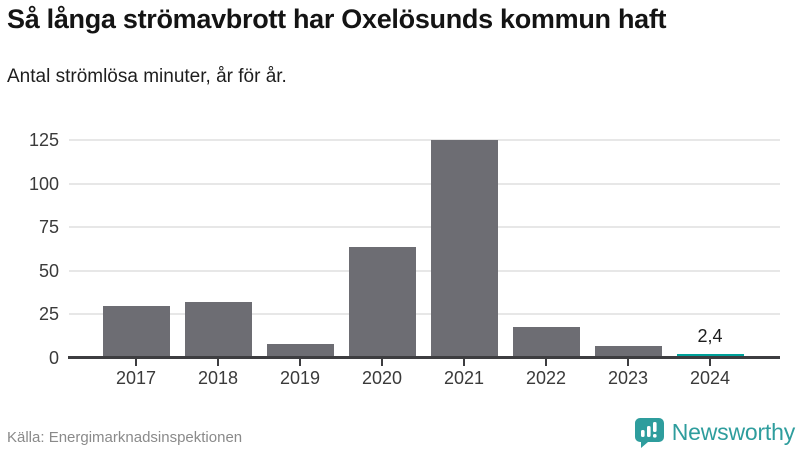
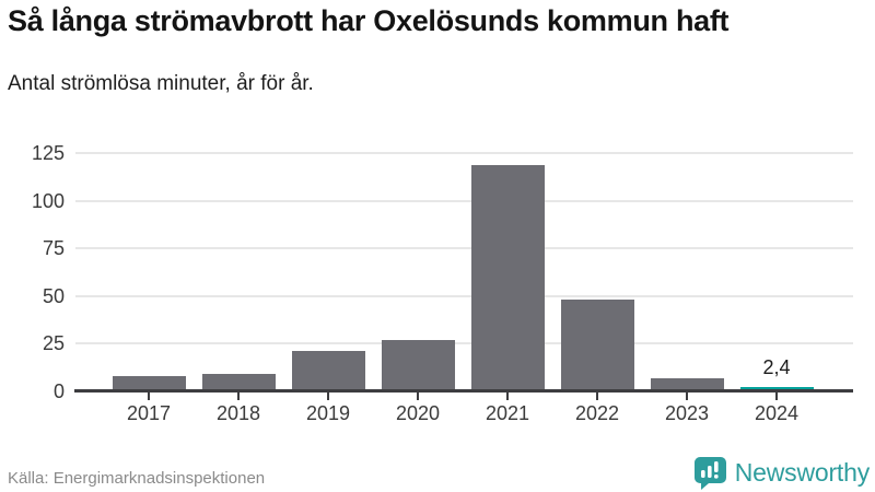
2017: 30 -> 8
2018: 32 -> 9
2019: 8 -> 21
2020: 64 -> 27
2021: 125 -> 119
2022: 18 -> 48
